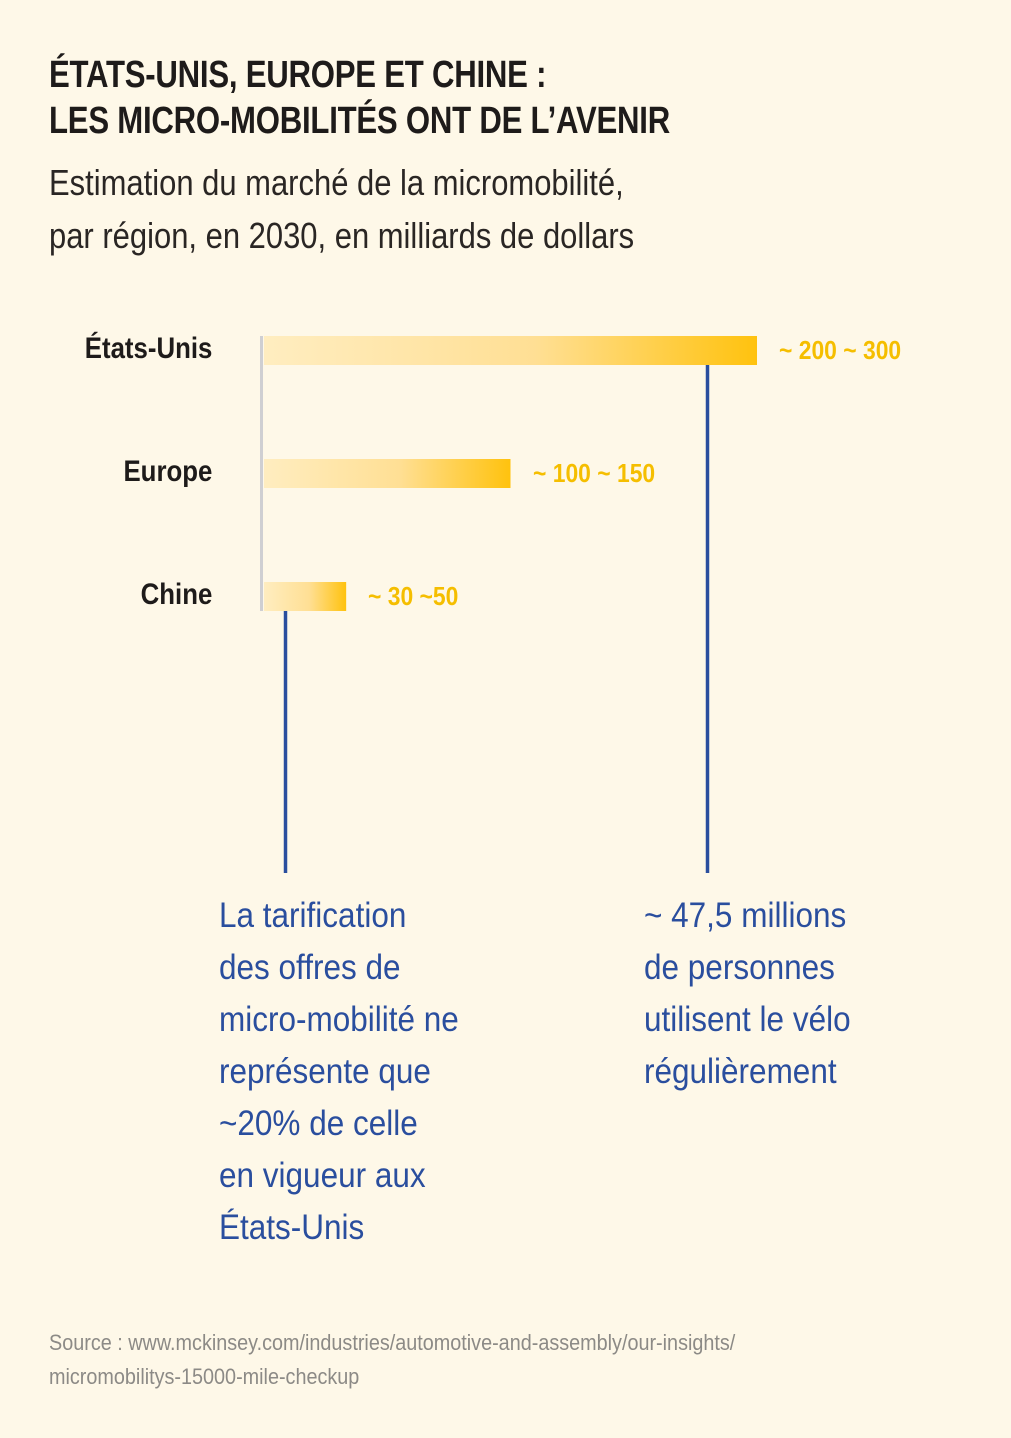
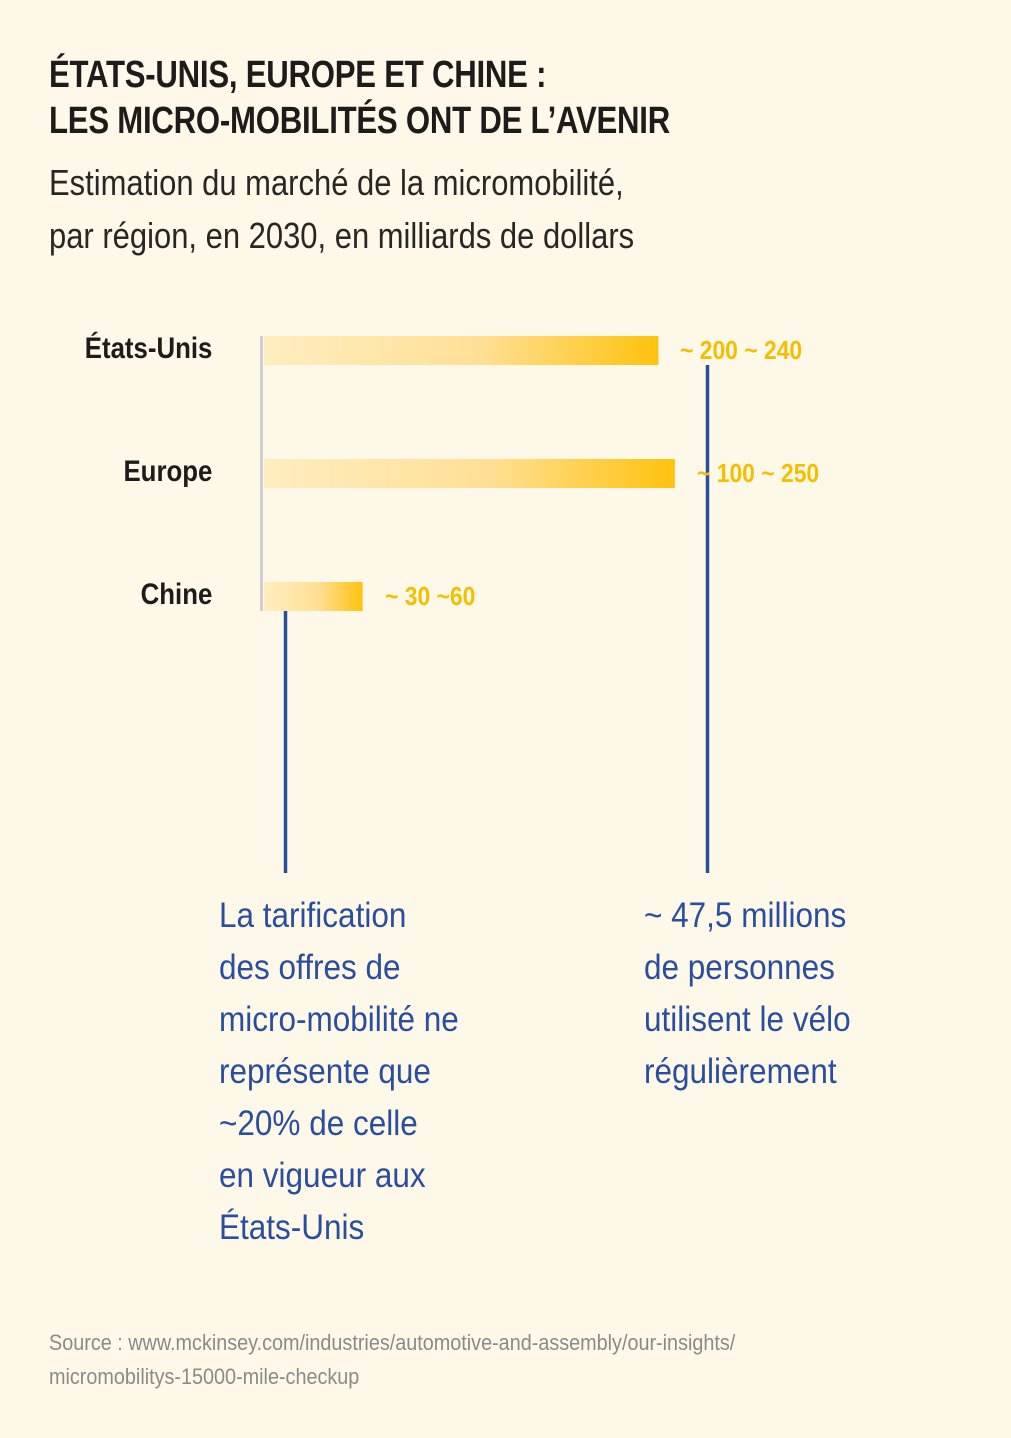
États-Unis: 300 -> 240
Europe: 150 -> 250
Chine: 50 -> 60
